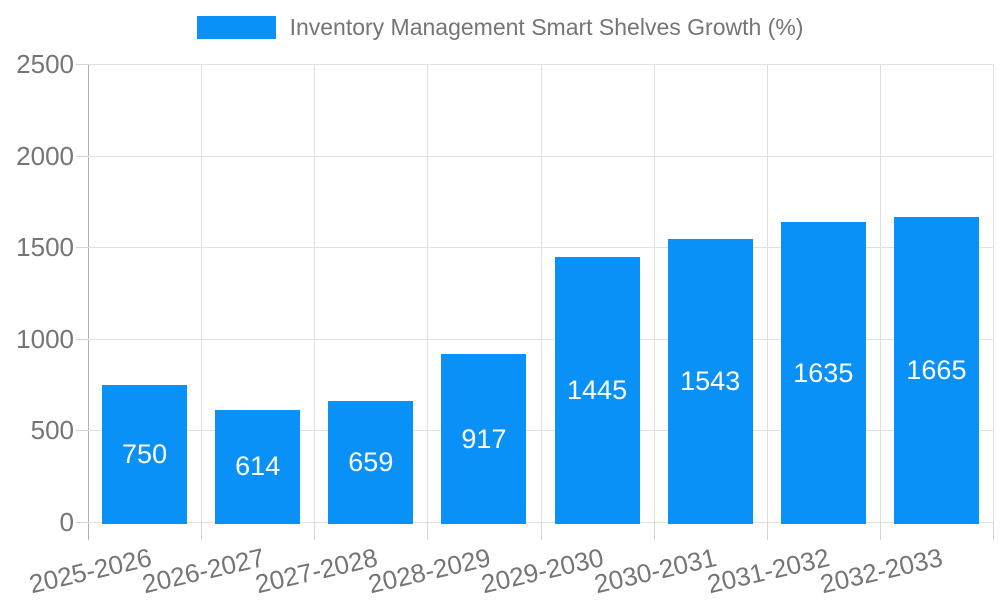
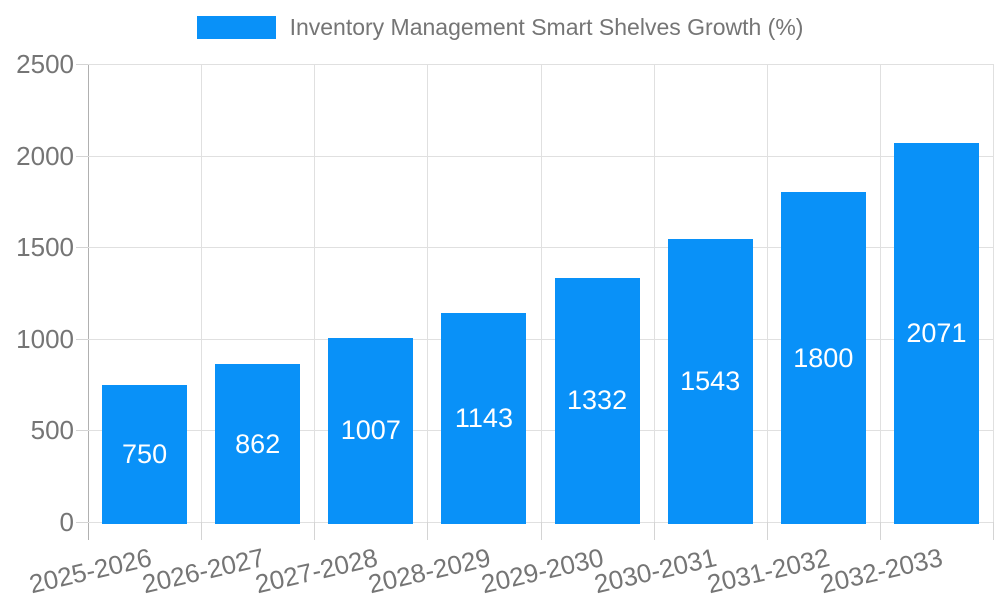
2026-2027: 614 -> 862
2027-2028: 659 -> 1007
2028-2029: 917 -> 1143
2029-2030: 1445 -> 1332
2031-2032: 1635 -> 1800
2032-2033: 1665 -> 2071
